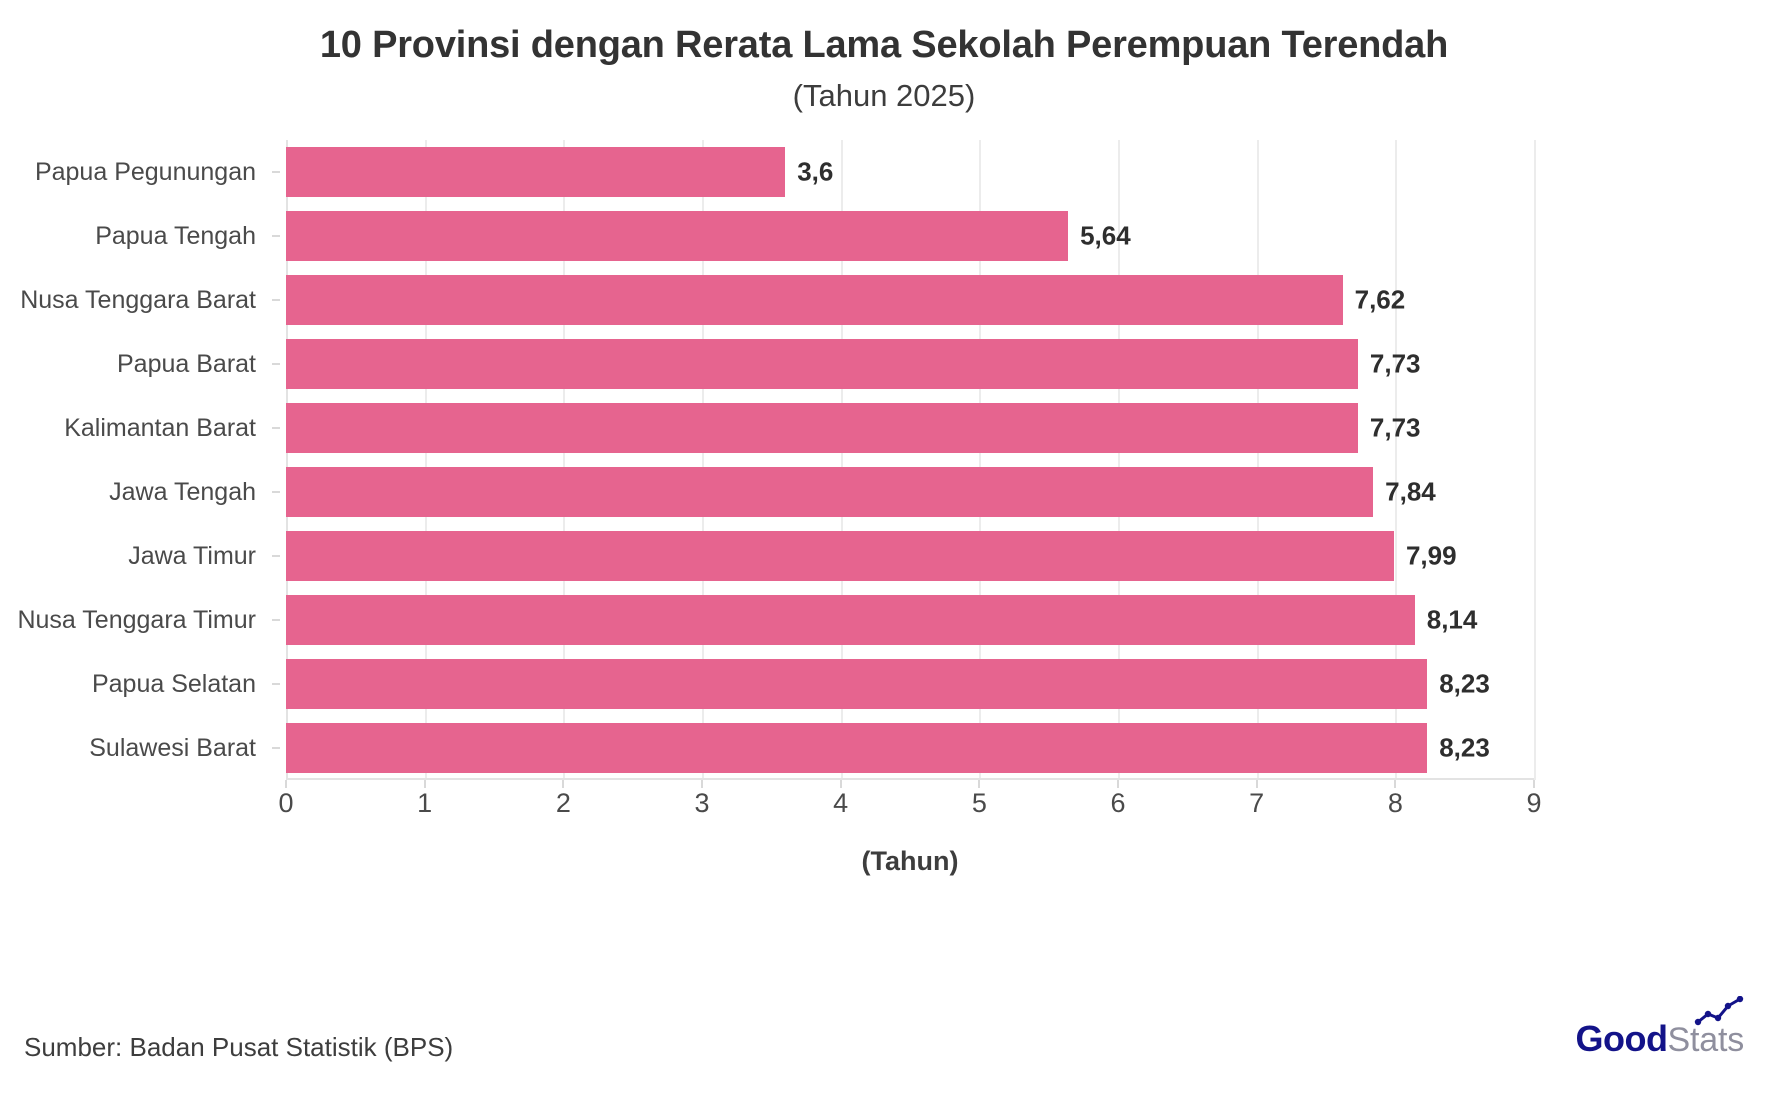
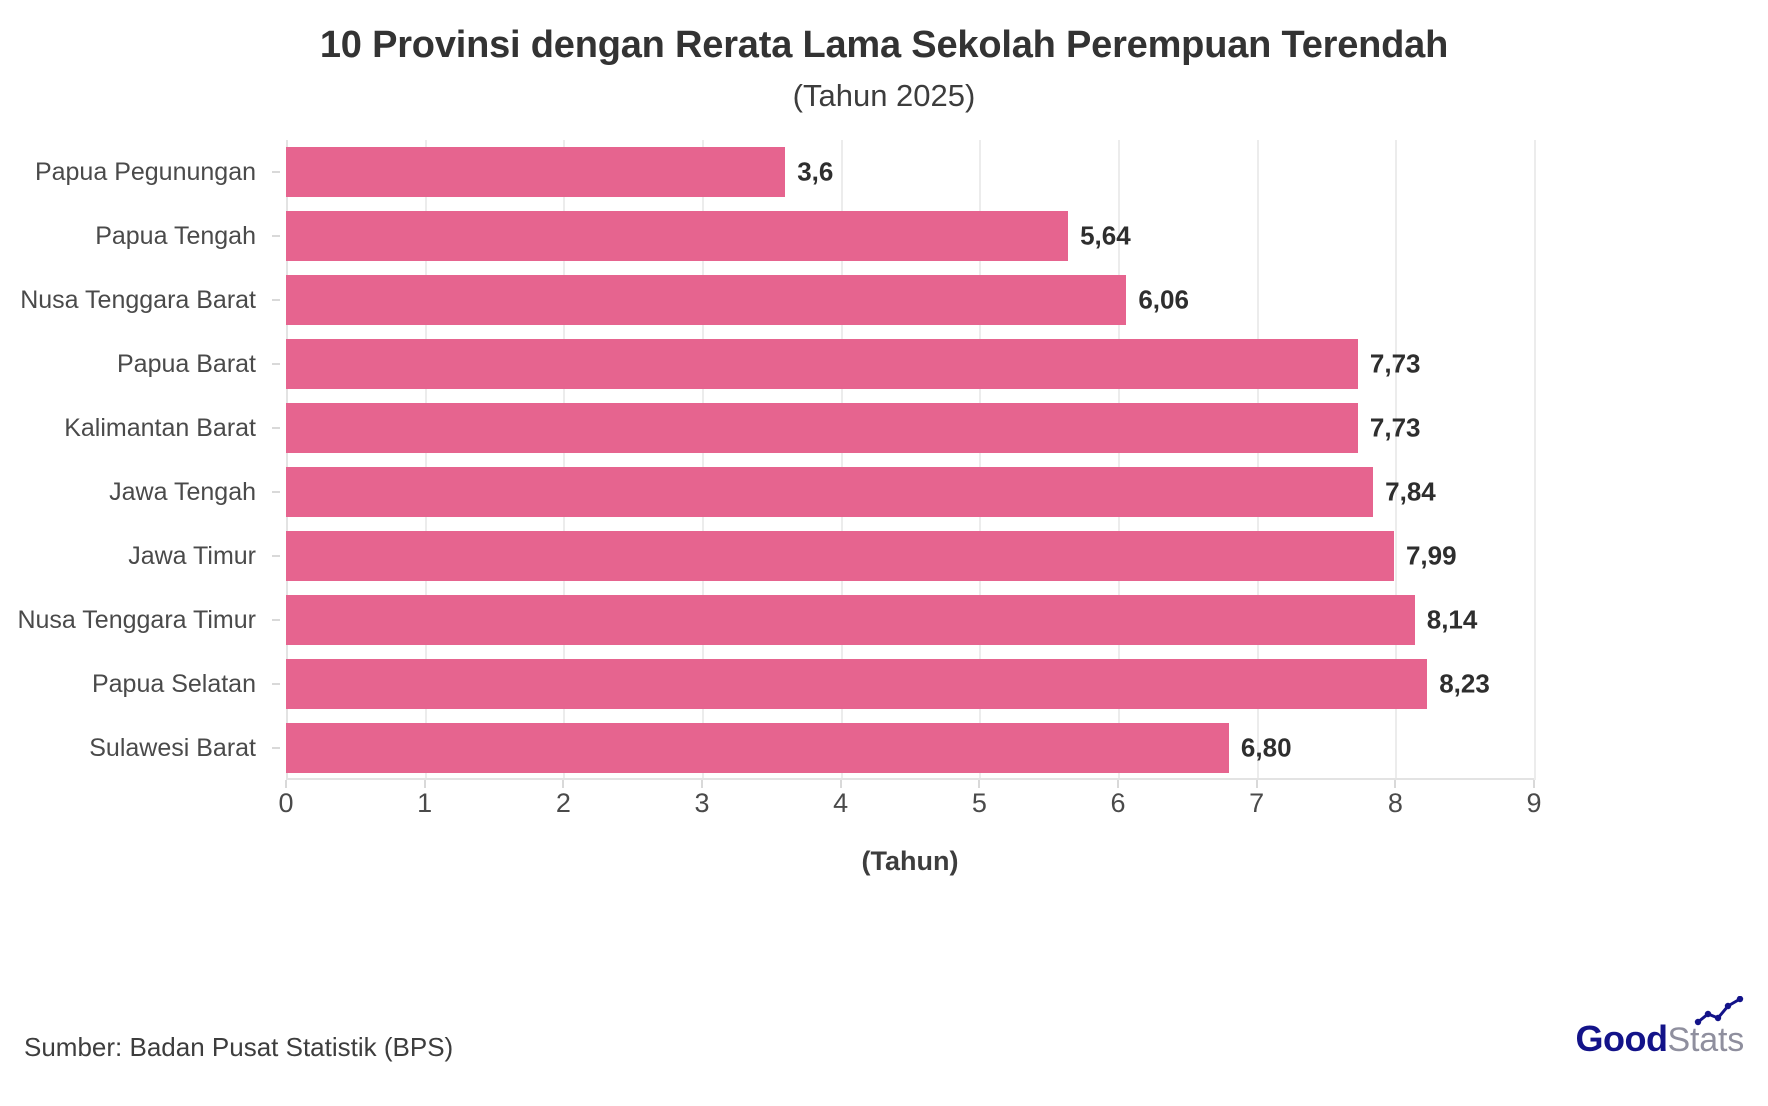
Nusa Tenggara Barat: 7,62 -> 6,06
Sulawesi Barat: 8,23 -> 6,80
